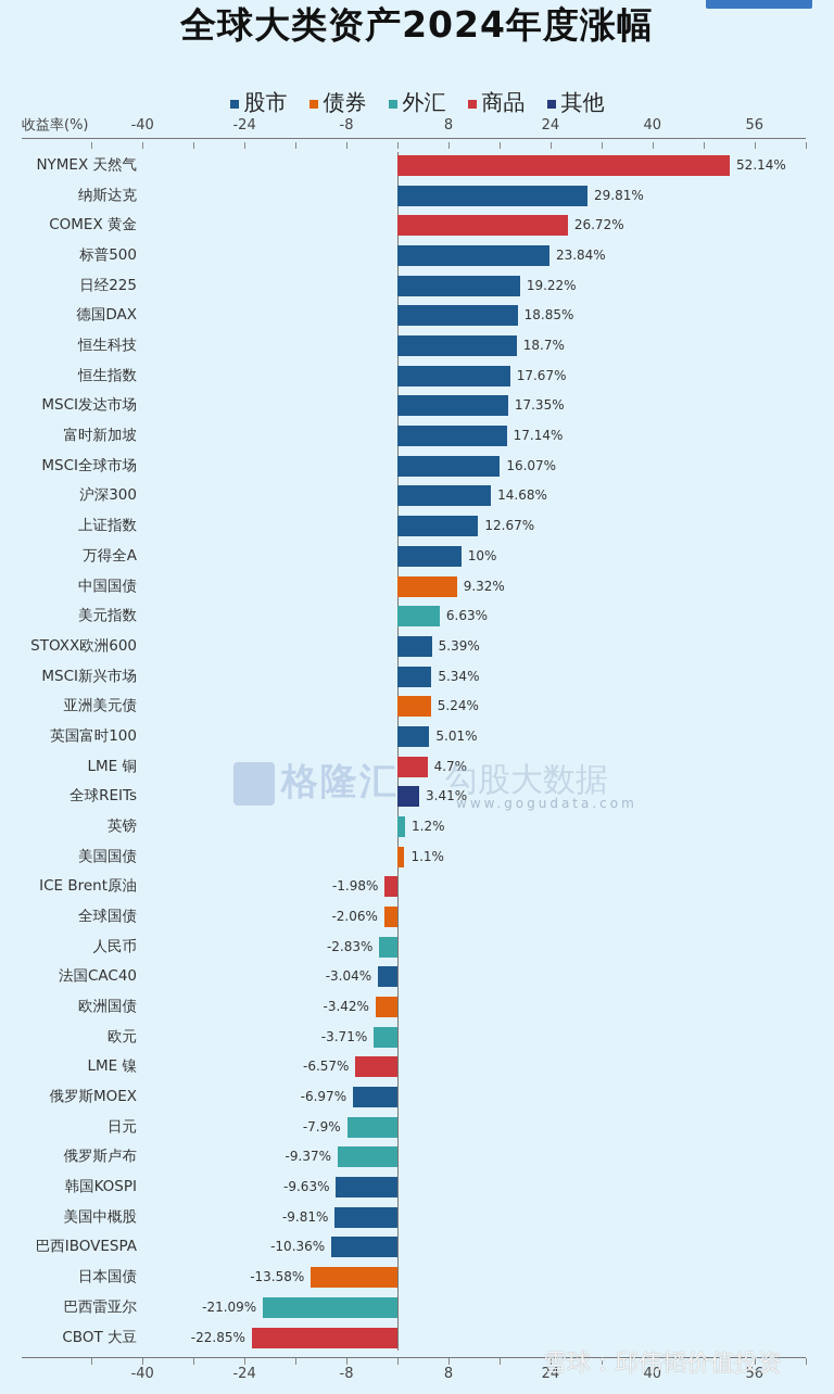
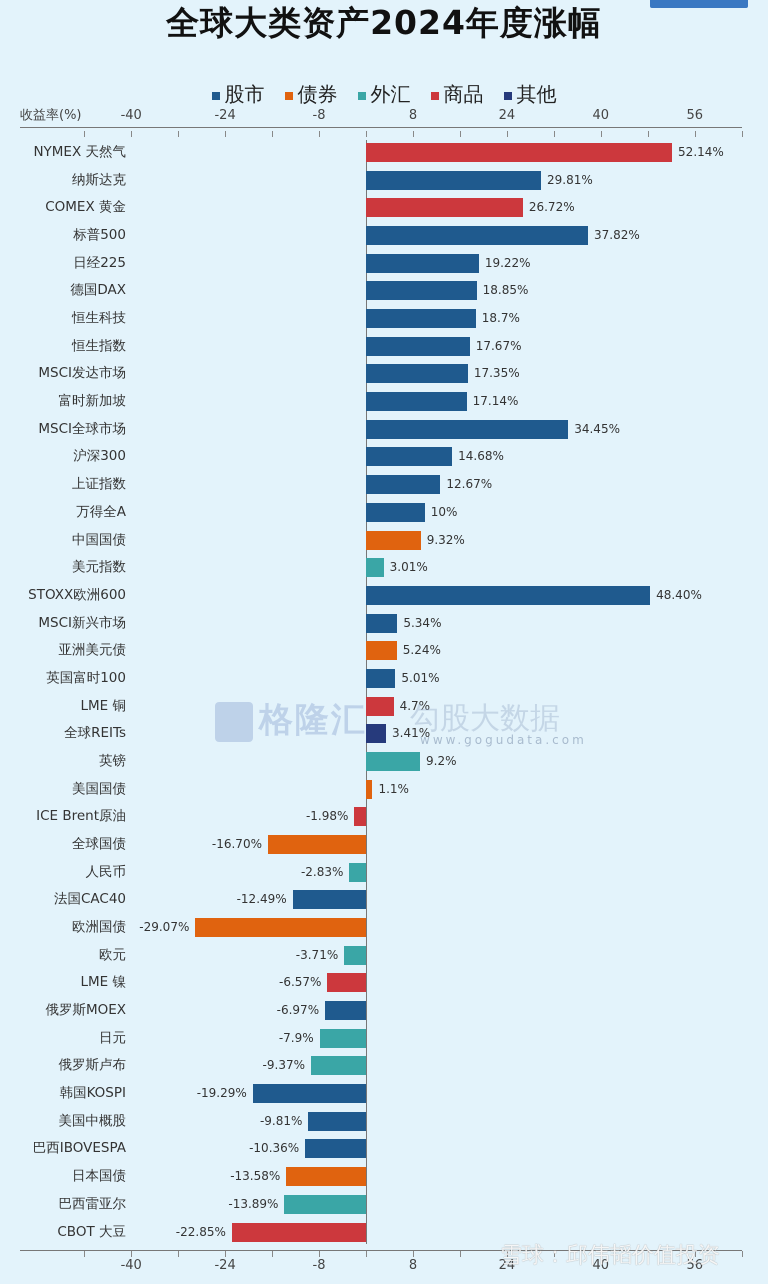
标普500: 23.84% -> 37.82%
MSCI全球市场: 16.07% -> 34.45%
美元指数: 6.63% -> 3.01%
STOXX欧洲600: 5.39% -> 48.40%
英镑: 1.2% -> 9.2%
全球国债: -2.06% -> -16.70%
法国CAC40: -3.04% -> -12.49%
欧洲国债: -3.42% -> -29.07%
韩国KOSPI: -9.63% -> -19.29%
巴西雷亚尔: -21.09% -> -13.89%
